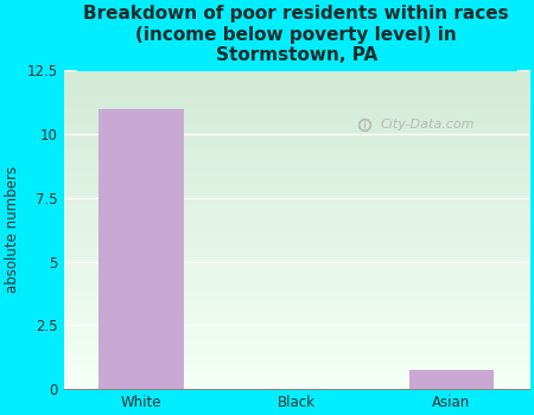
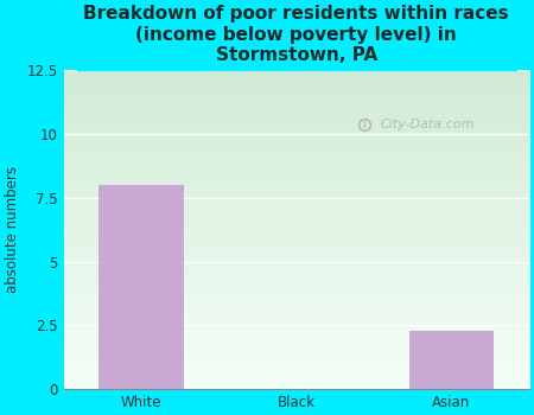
White: 11.00 -> 8.00
Asian: 0.75 -> 2.30
